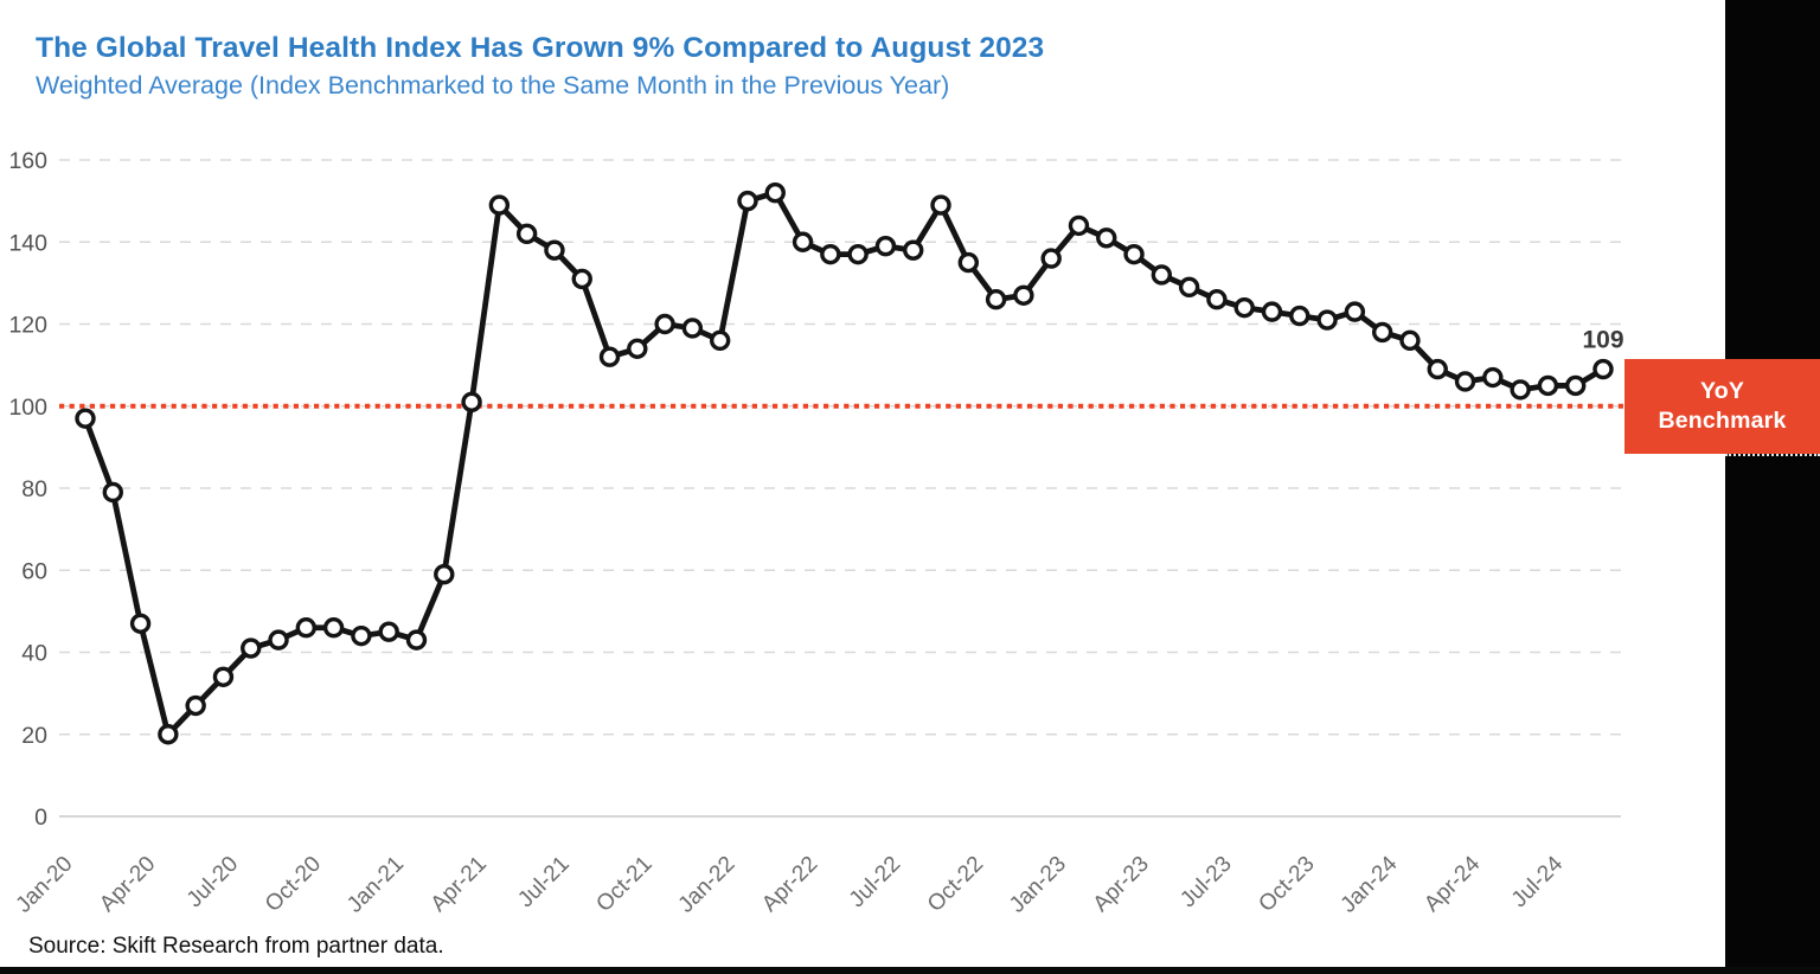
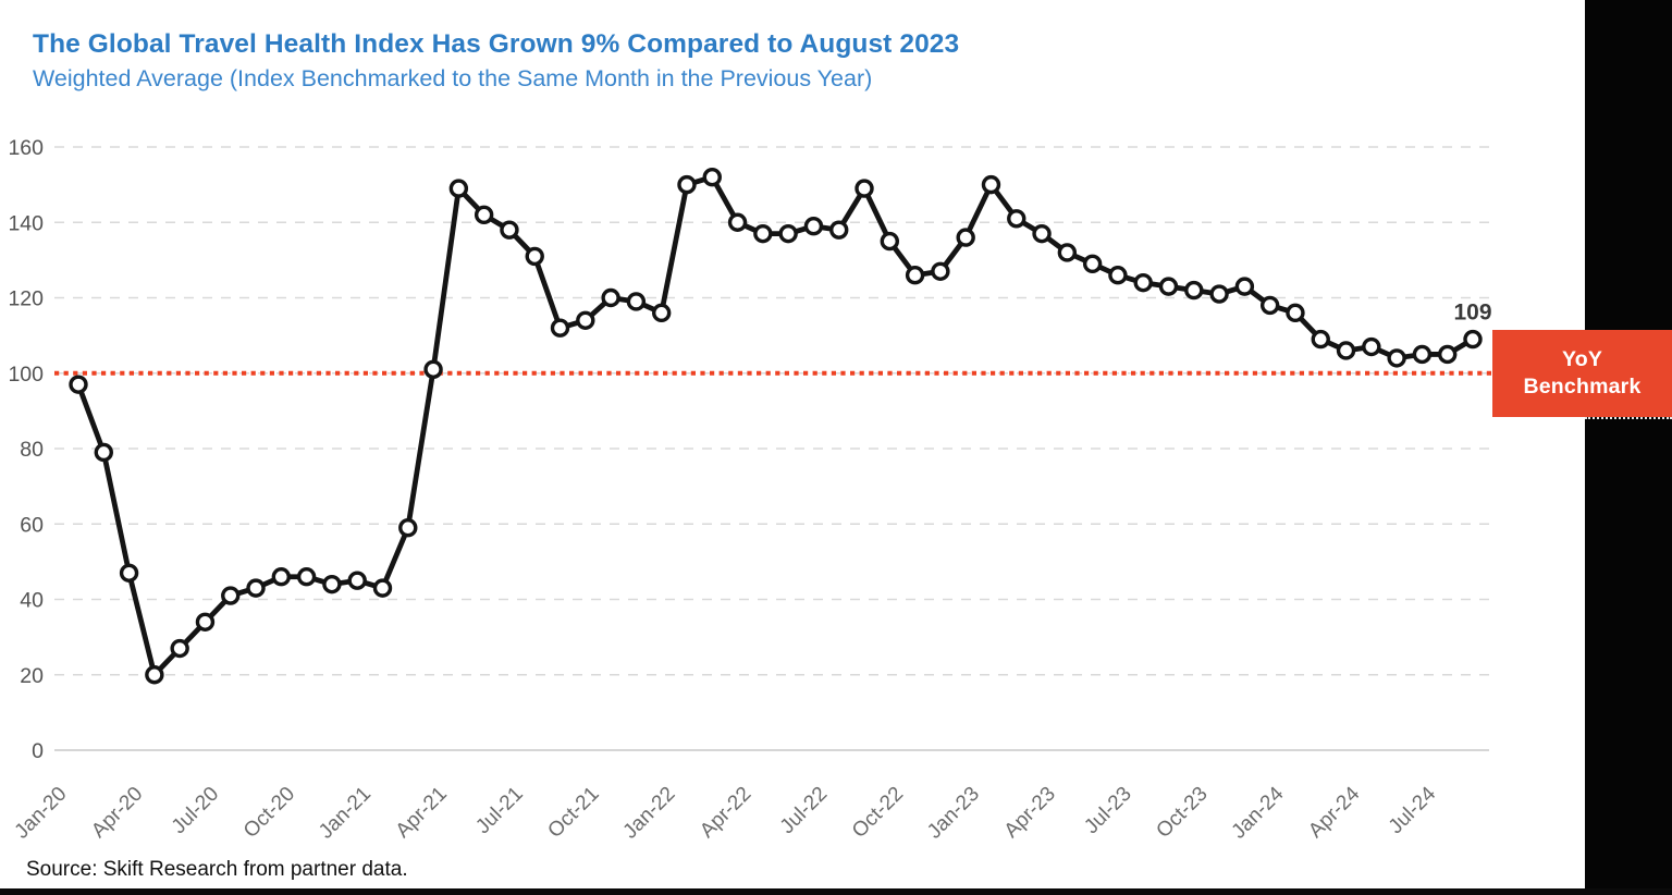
Jan-23: 144 -> 150
